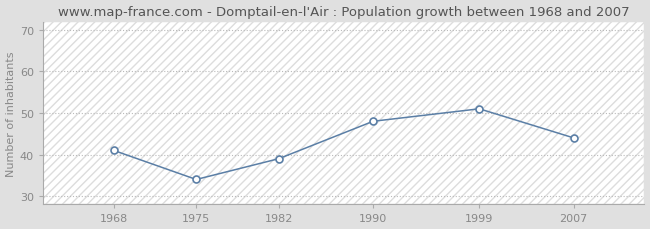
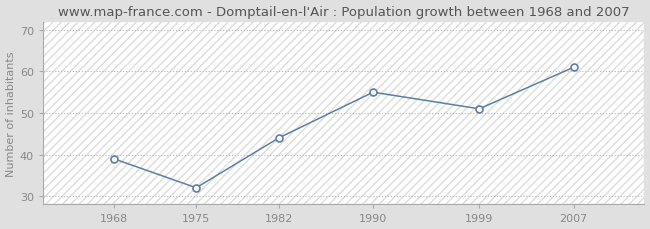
1968: 41 -> 39
1975: 34 -> 32
1982: 39 -> 44
1990: 48 -> 55
2007: 44 -> 61
